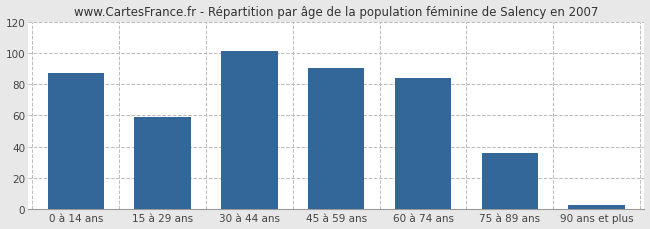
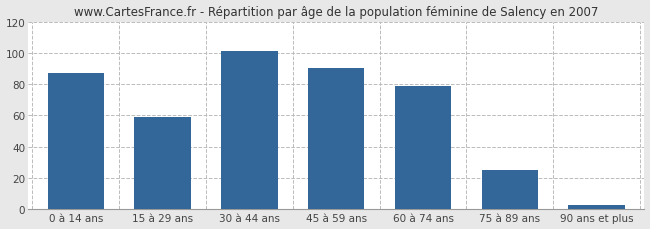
60 à 74 ans: 84 -> 79
75 à 89 ans: 36 -> 25
